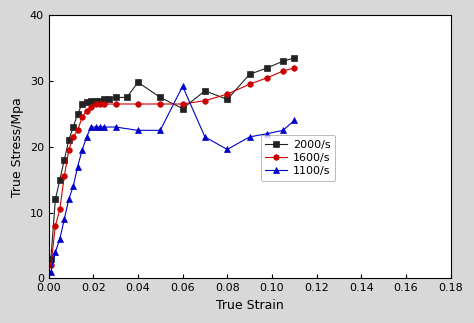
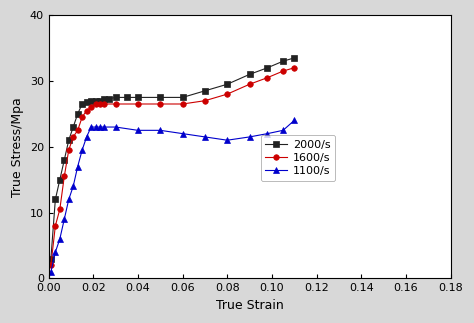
2000/s/0.04: 29.8 -> 27.5
2000/s/0.06: 25.8 -> 27.5
1100/s/0.06: 29.2 -> 22.0
2000/s/0.08: 27.2 -> 29.5
1100/s/0.08: 19.6 -> 21.0
